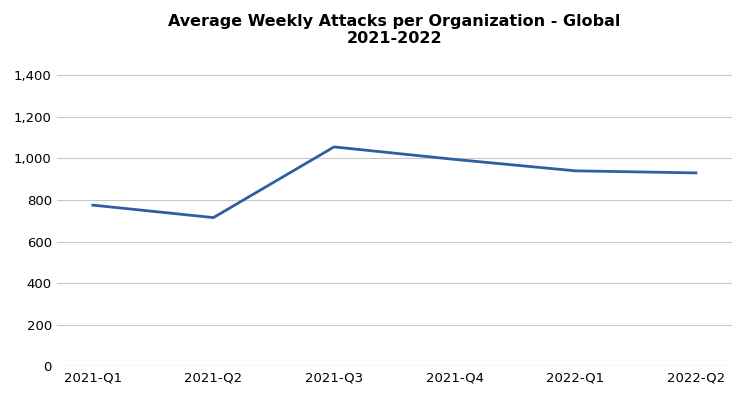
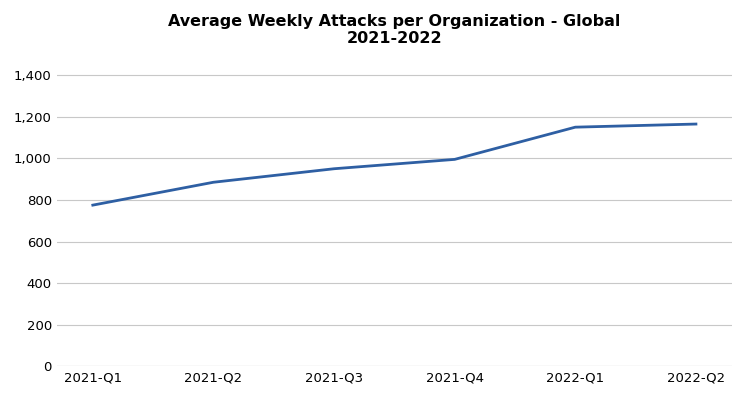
2021-Q2: 715 -> 885
2021-Q3: 1,055 -> 950
2022-Q1: 940 -> 1,150
2022-Q2: 930 -> 1,165
